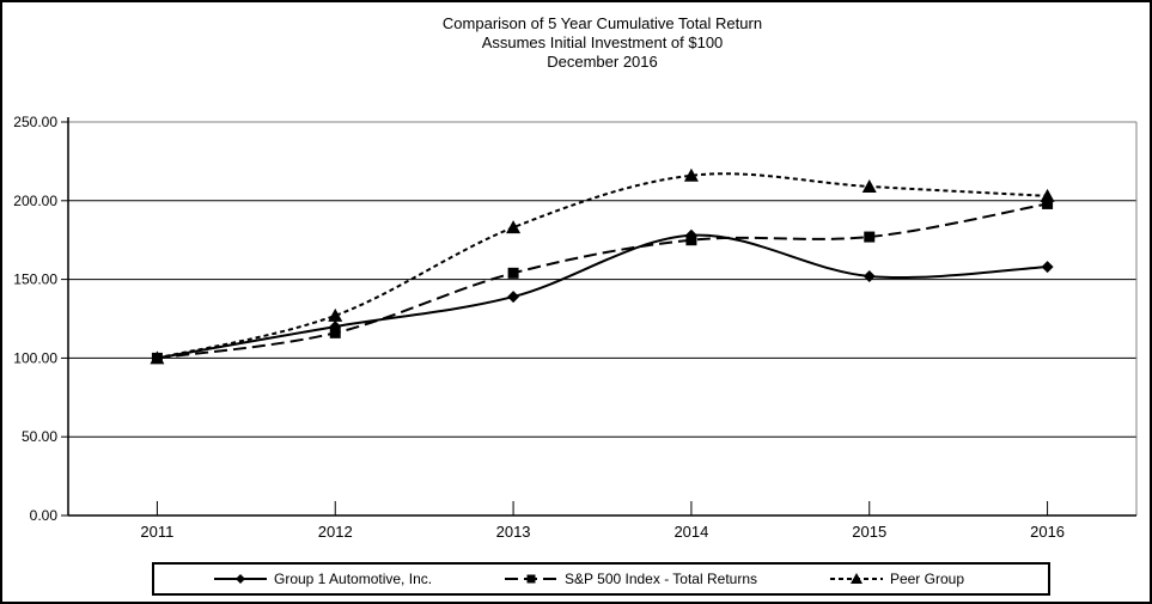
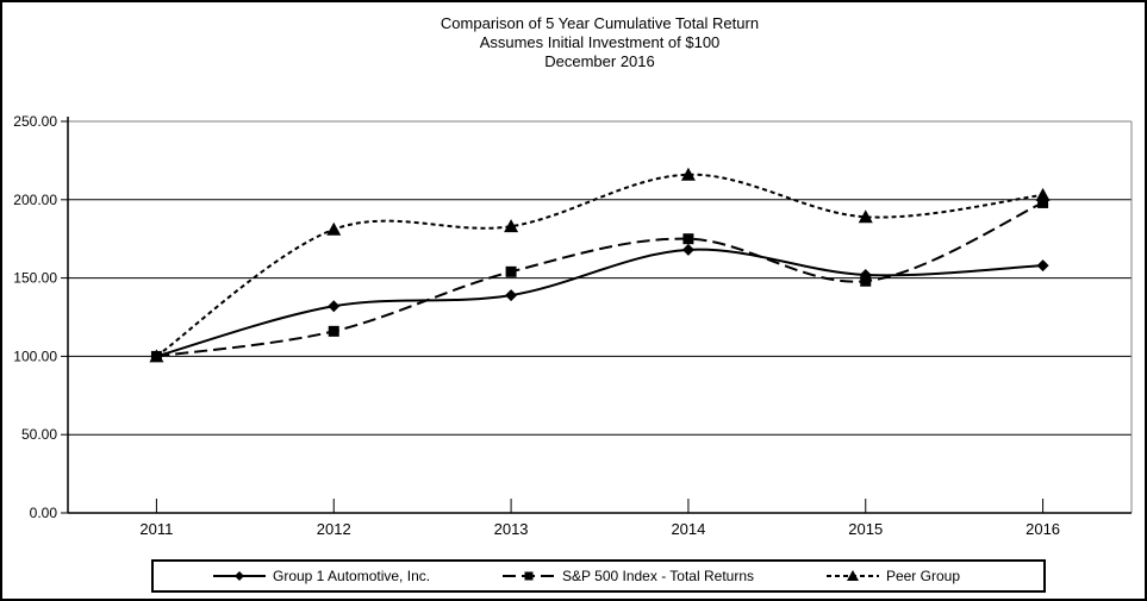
Group 1 Automotive, Inc./2012: 120 -> 132
Peer Group/2012: 127 -> 181
Group 1 Automotive, Inc./2014: 178 -> 168
S&P 500 Index - Total Returns/2015: 177 -> 148
Peer Group/2015: 209 -> 189
